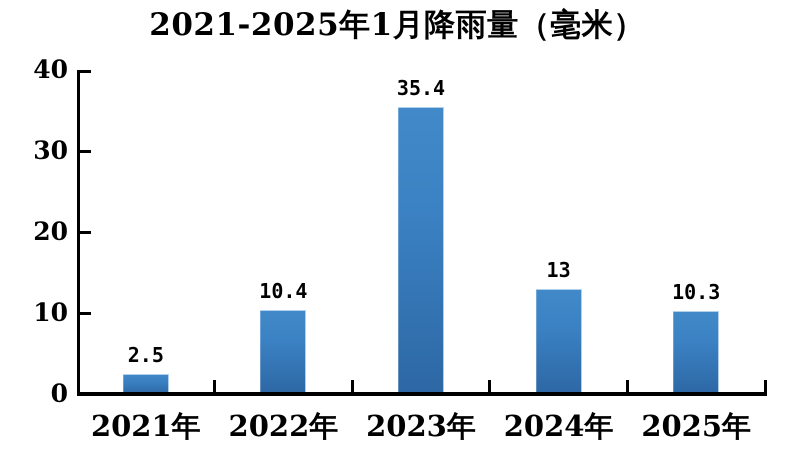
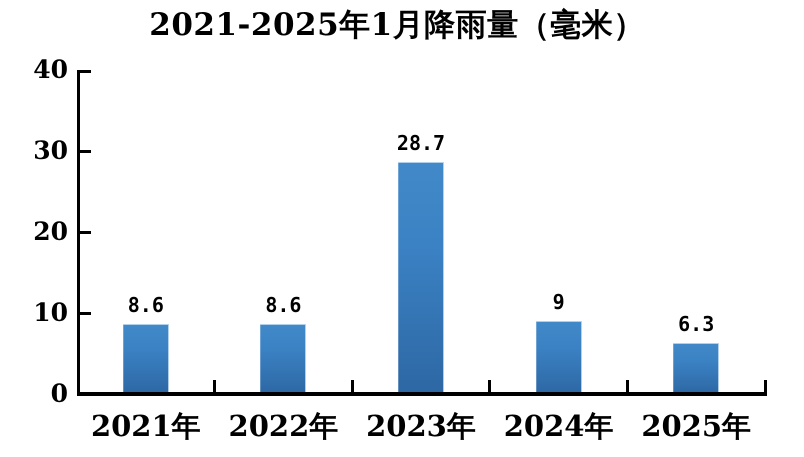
2021年: 2.5 -> 8.6
2022年: 10.4 -> 8.6
2023年: 35.4 -> 28.7
2024年: 13 -> 9
2025年: 10.3 -> 6.3
